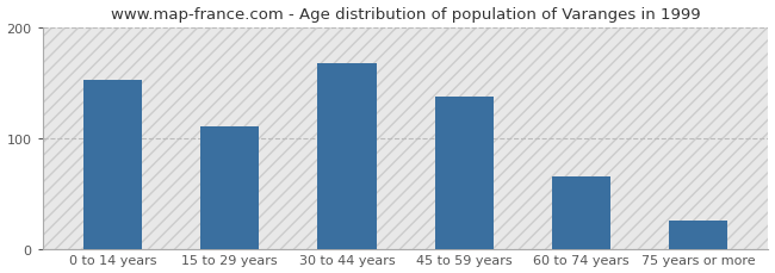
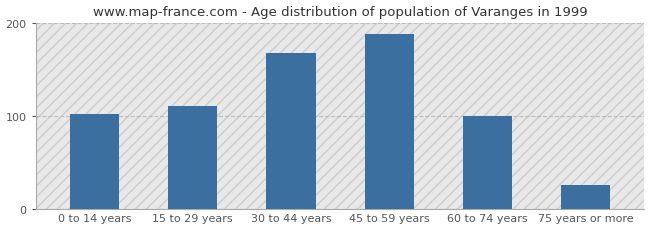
0 to 14 years: 152 -> 102
45 to 59 years: 137 -> 188
60 to 74 years: 65 -> 100
